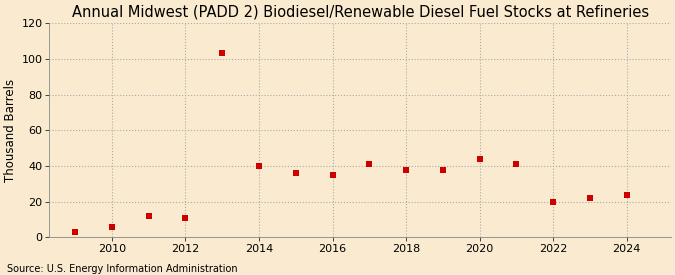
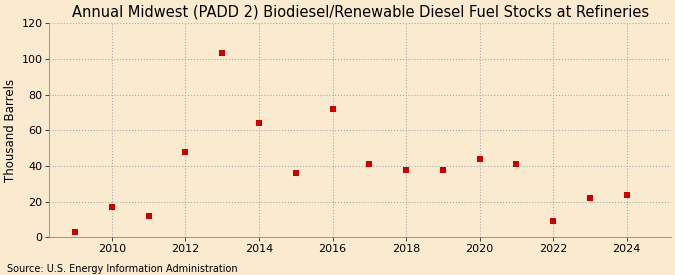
2010: 6 -> 17
2012: 11 -> 48
2014: 40 -> 64
2016: 35 -> 72
2022: 20 -> 9
